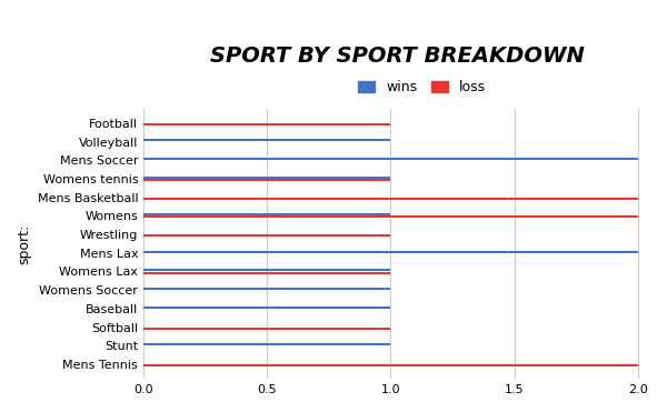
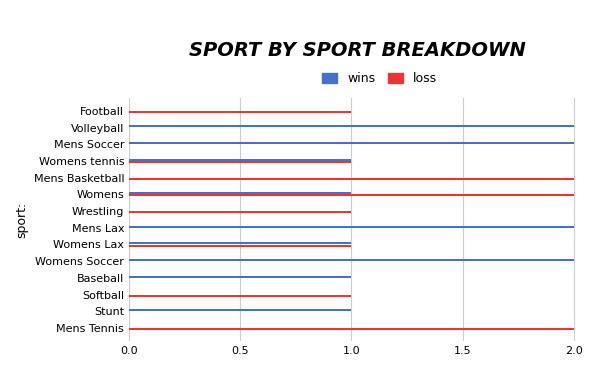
wins/Volleyball: 1 -> 2
wins/Womens Soccer: 1 -> 2
